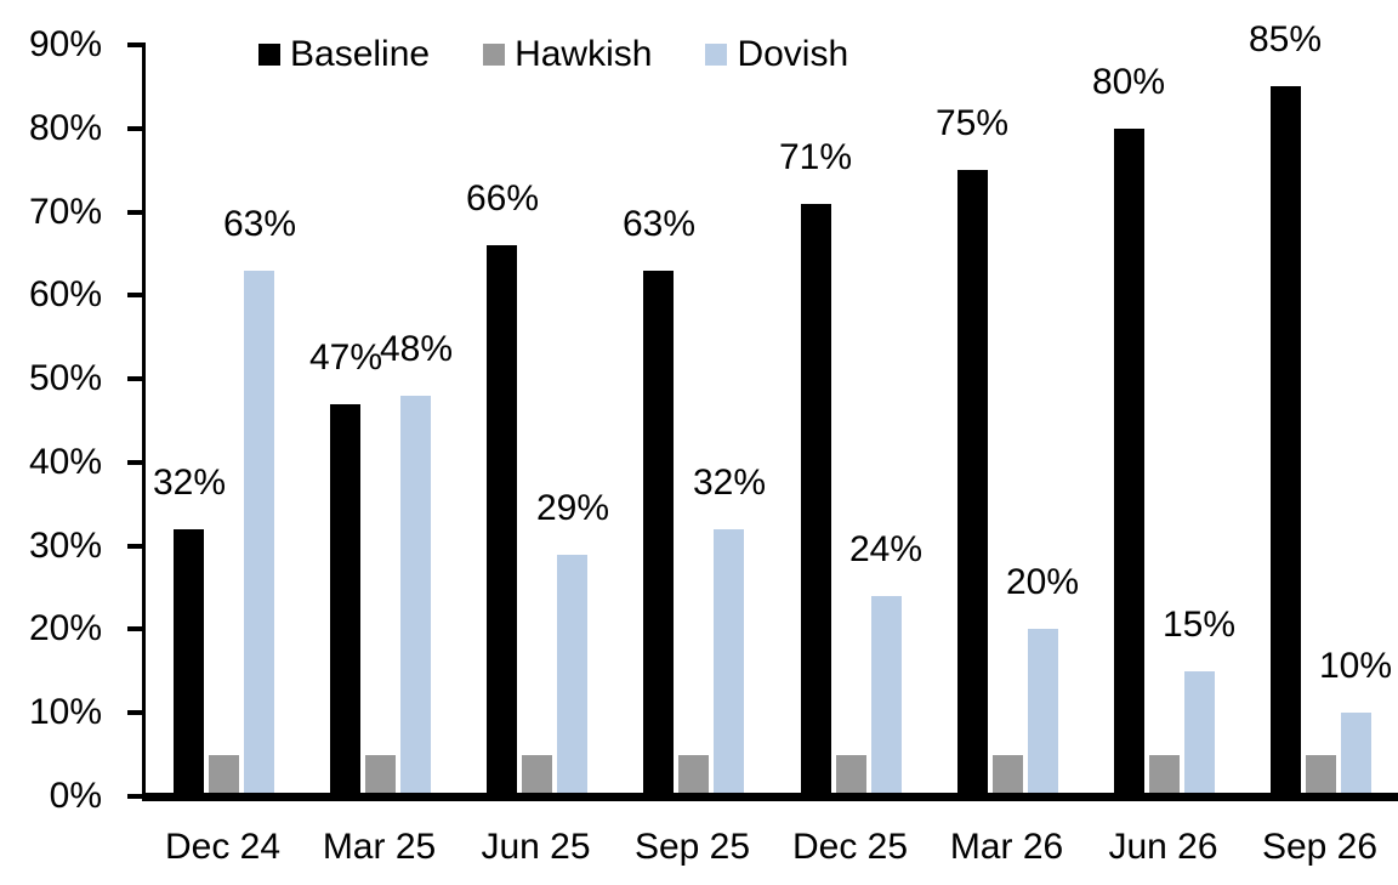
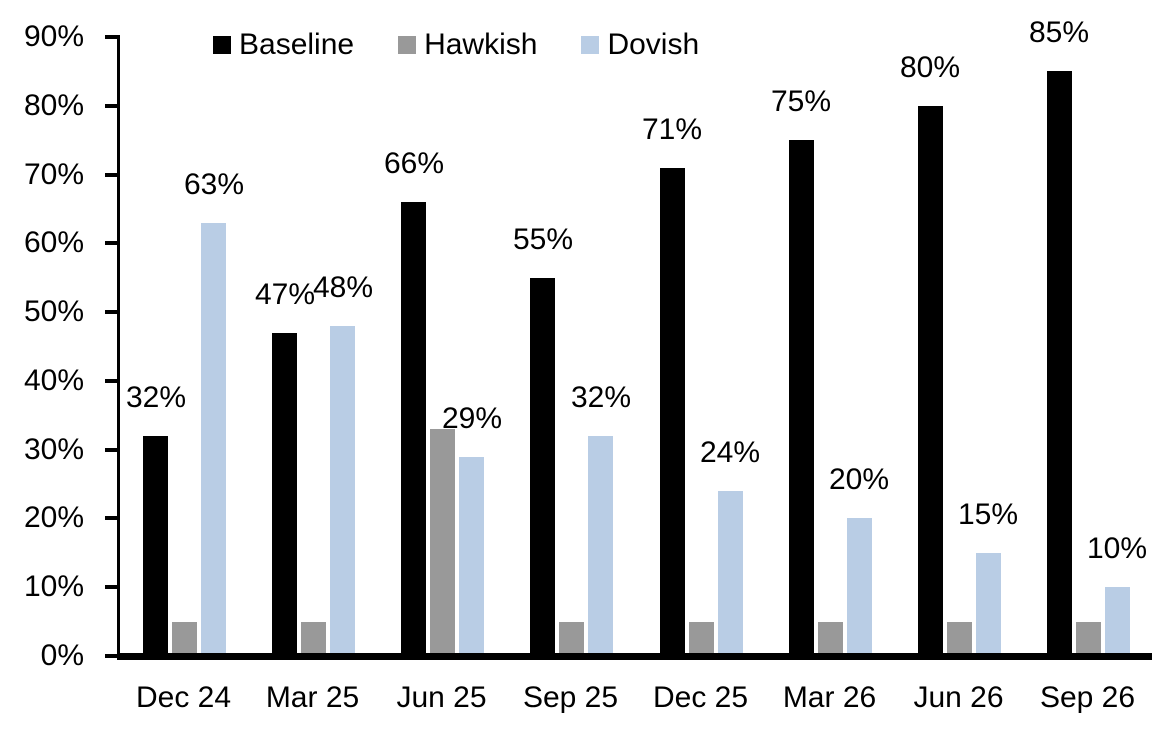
Hawkish/Jun 25: 5% -> 33%
Baseline/Sep 25: 63% -> 55%
